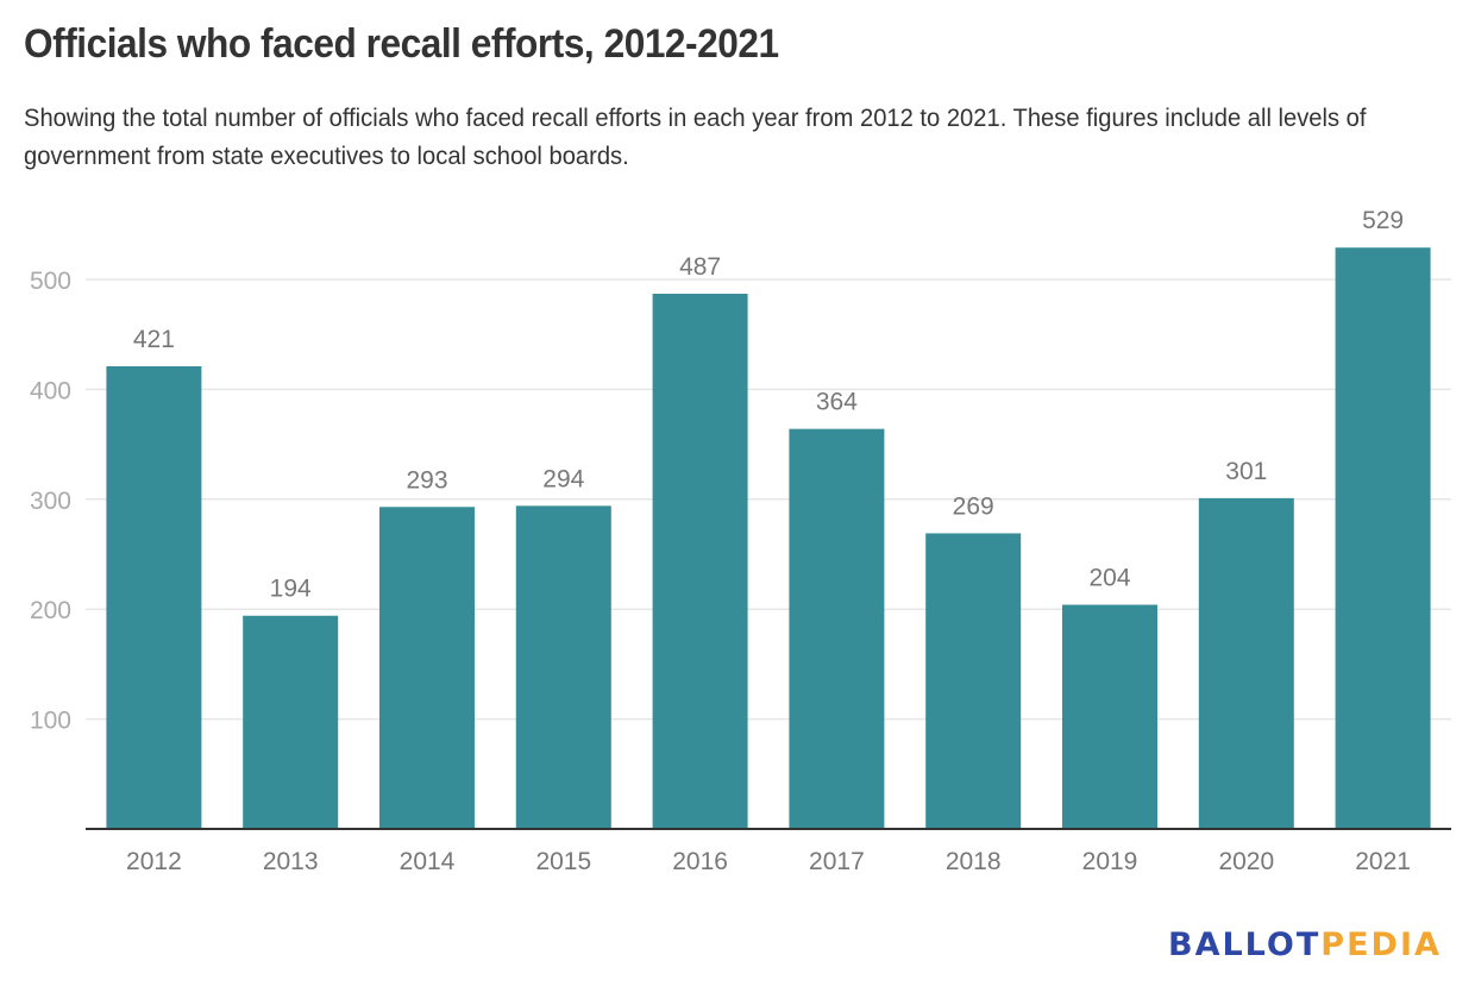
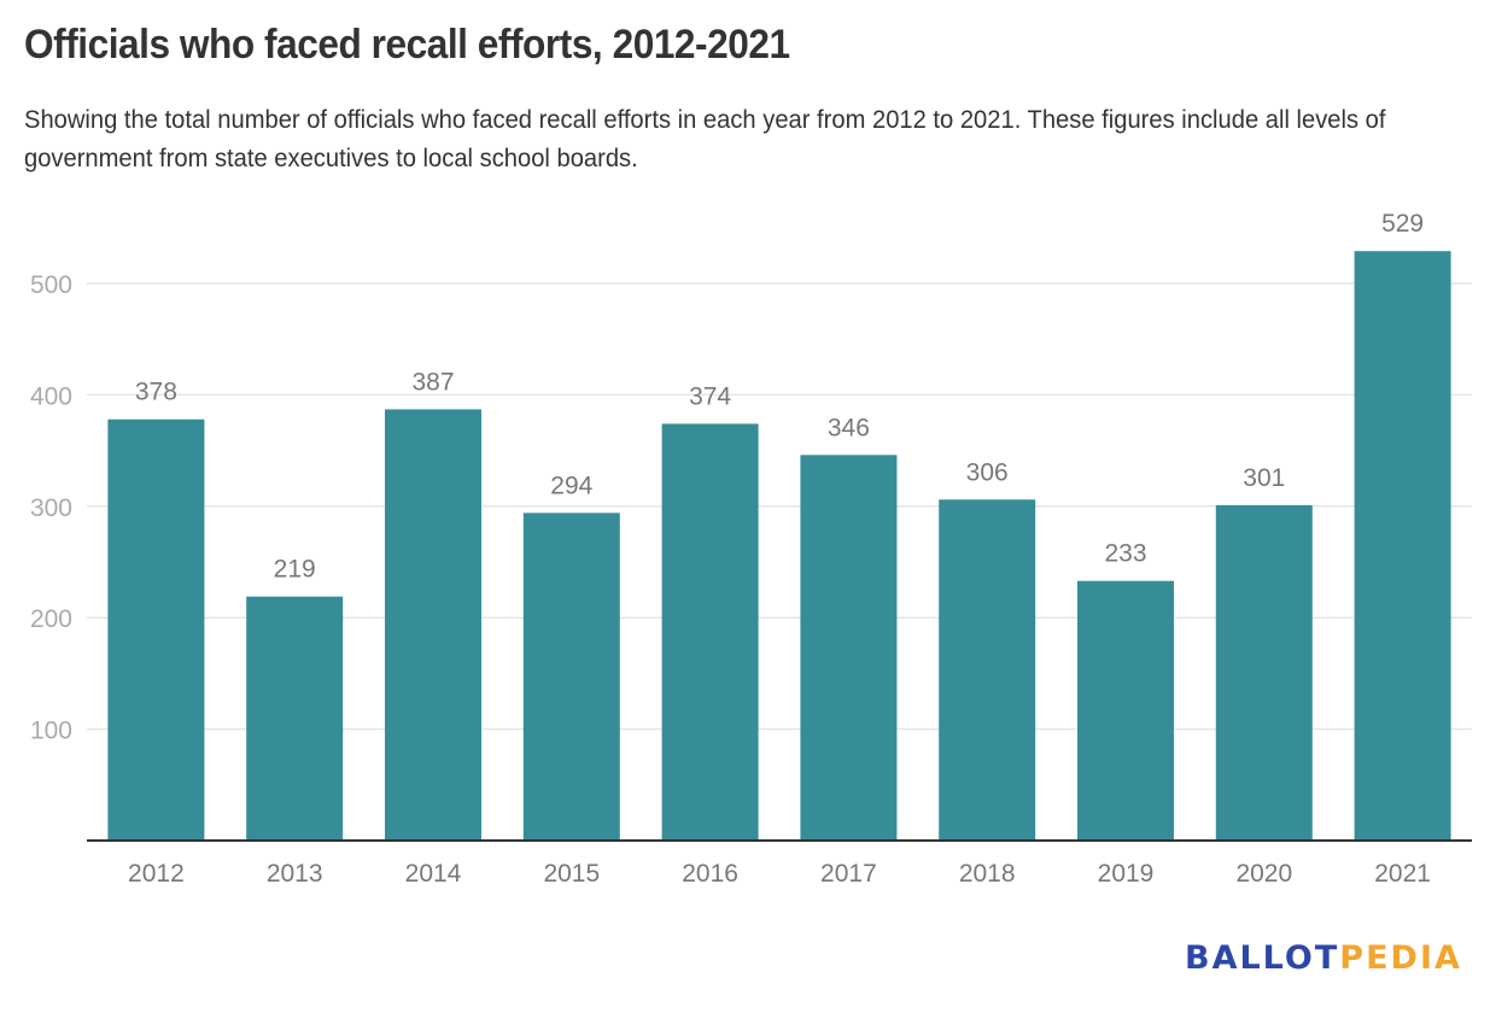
2012: 421 -> 378
2013: 194 -> 219
2014: 293 -> 387
2016: 487 -> 374
2017: 364 -> 346
2018: 269 -> 306
2019: 204 -> 233
